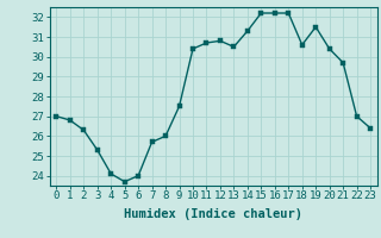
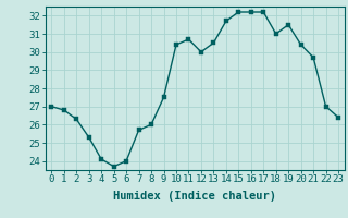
12: 30.8 -> 30.0
14: 31.3 -> 31.7
18: 30.6 -> 31.0
